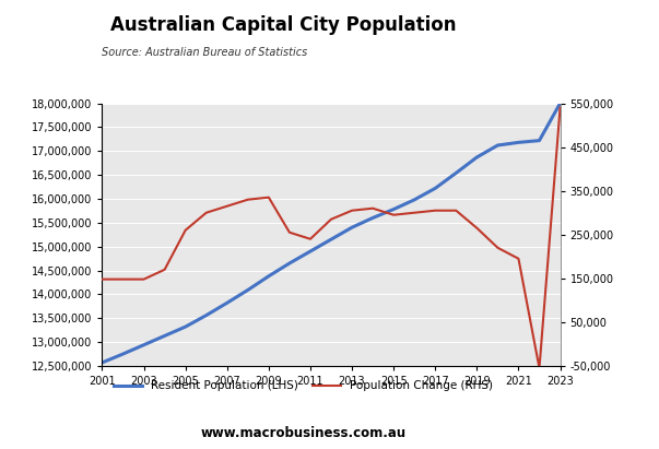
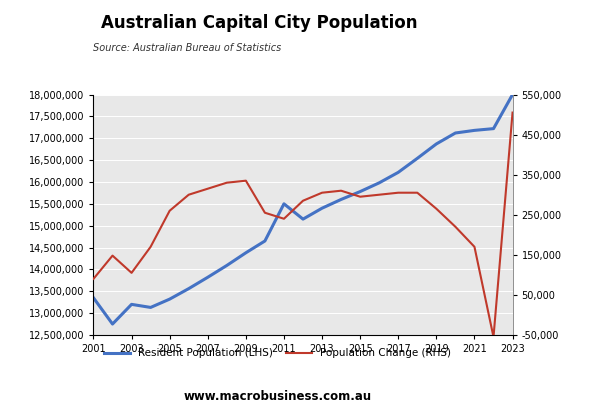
Resident Population (LHS)/2001: 12,570,000 -> 13,350,000
Population Change (RHS)/2001: 148,000 -> 90,000
Resident Population (LHS)/2003: 12,940,000 -> 13,200,000
Population Change (RHS)/2003: 148,000 -> 105,000
Resident Population (LHS)/2011: 14,900,000 -> 15,500,000
Population Change (RHS)/2021: 195,000 -> 170,000
Population Change (RHS)/2023: 540,000 -> 505,000
